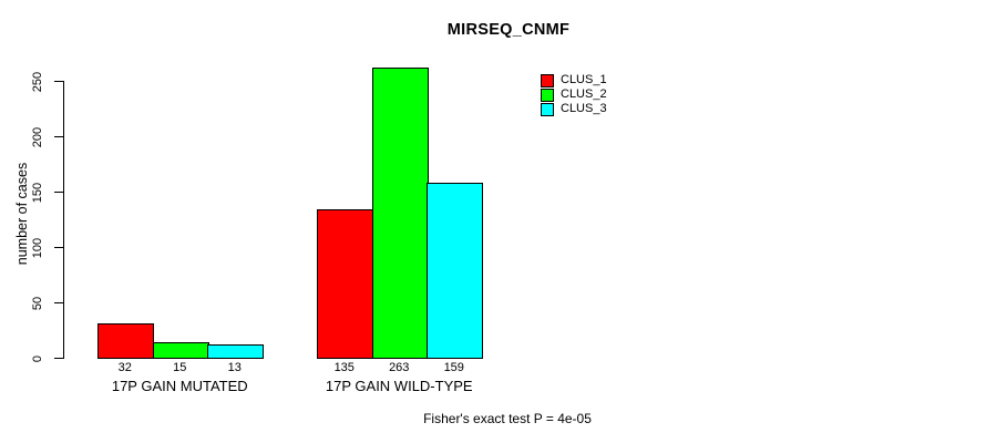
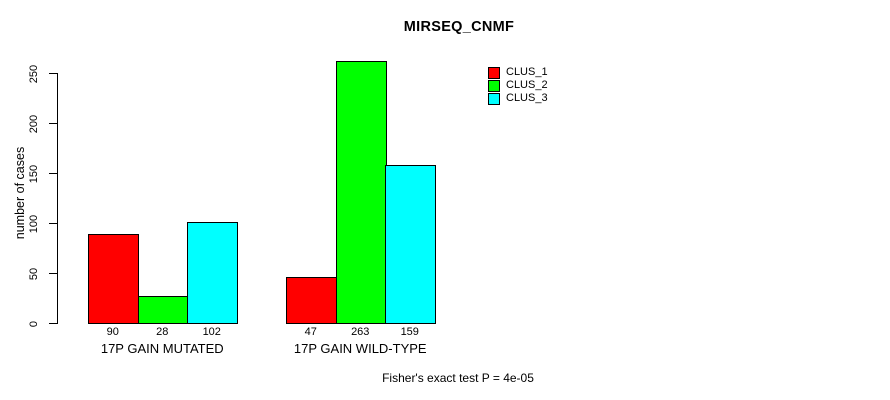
CLUS_1/17P GAIN MUTATED: 32 -> 90
CLUS_2/17P GAIN MUTATED: 15 -> 28
CLUS_3/17P GAIN MUTATED: 13 -> 102
CLUS_1/17P GAIN WILD-TYPE: 135 -> 47
